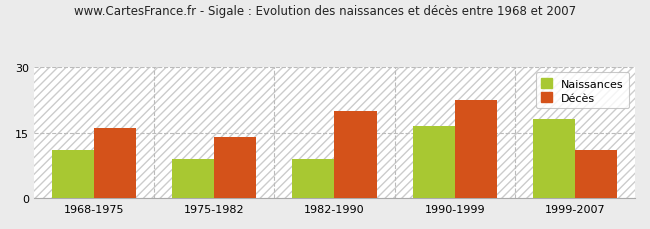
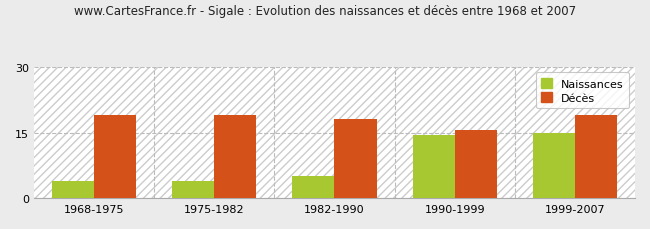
Naissances/1968-1975: 11.0 -> 4.0
Décès/1968-1975: 16.0 -> 19.0
Naissances/1975-1982: 9.0 -> 4.0
Décès/1975-1982: 14.0 -> 19.0
Naissances/1982-1990: 9.0 -> 5.0
Décès/1982-1990: 20.0 -> 18.0
Naissances/1990-1999: 16.5 -> 14.5
Décès/1990-1999: 22.5 -> 15.5
Naissances/1999-2007: 18.0 -> 15.0
Décès/1999-2007: 11.0 -> 19.0
